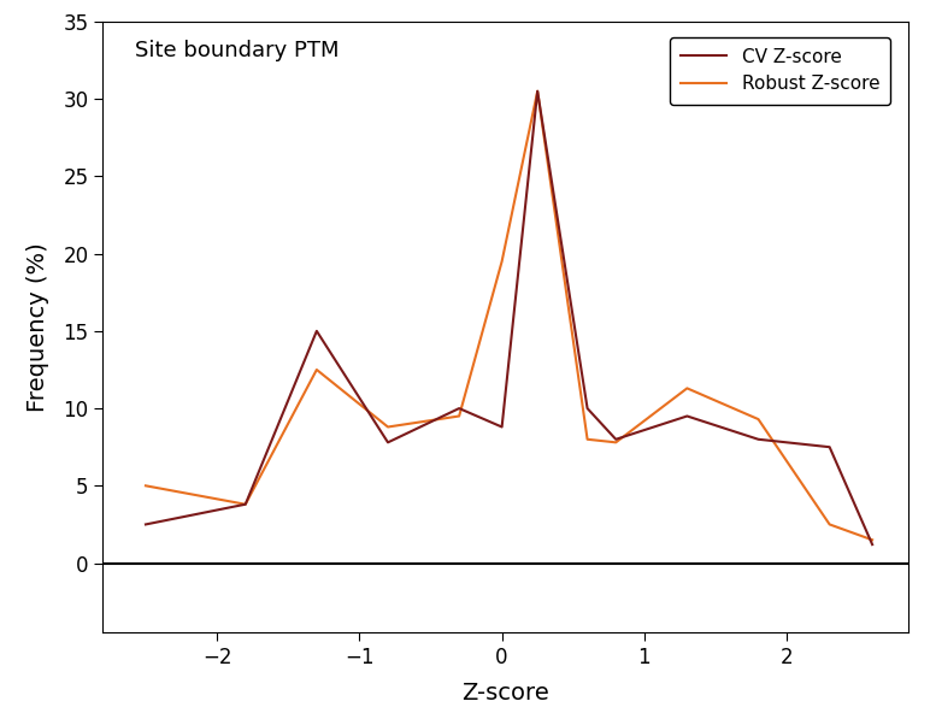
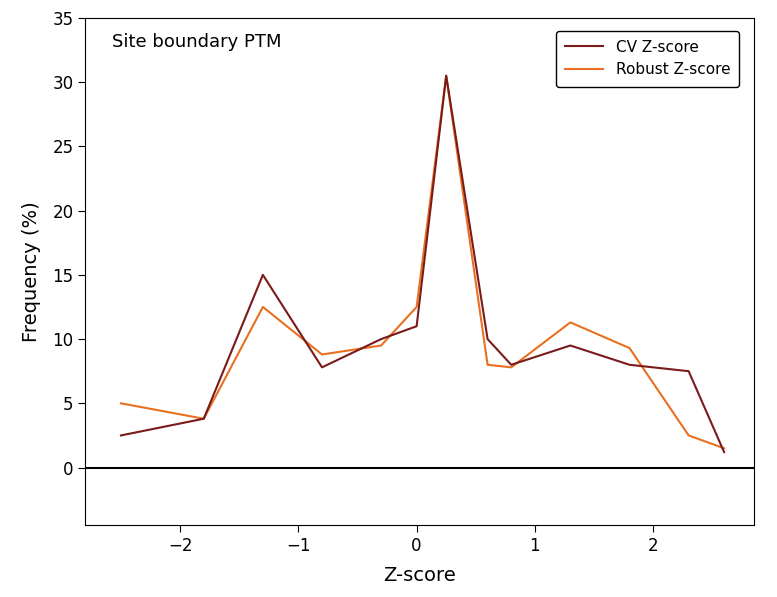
CV Z-score/0: 8.8 -> 11.0
Robust Z-score/0: 19.5 -> 12.5
